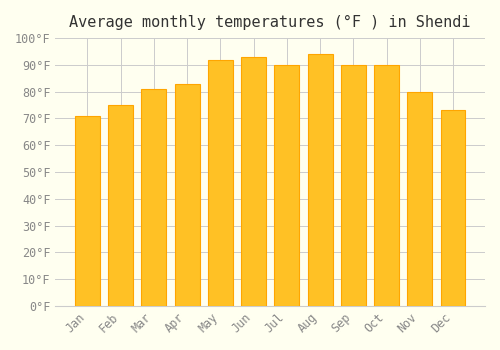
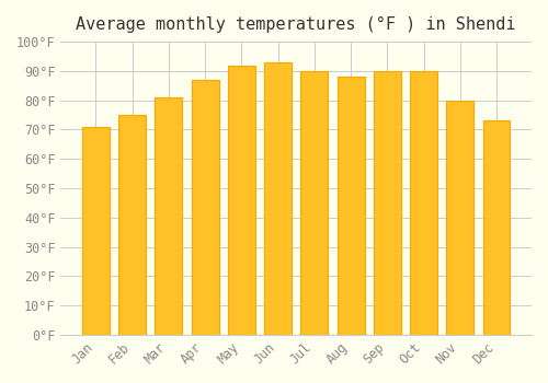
Apr: 83°F -> 87°F
Aug: 94°F -> 88°F
